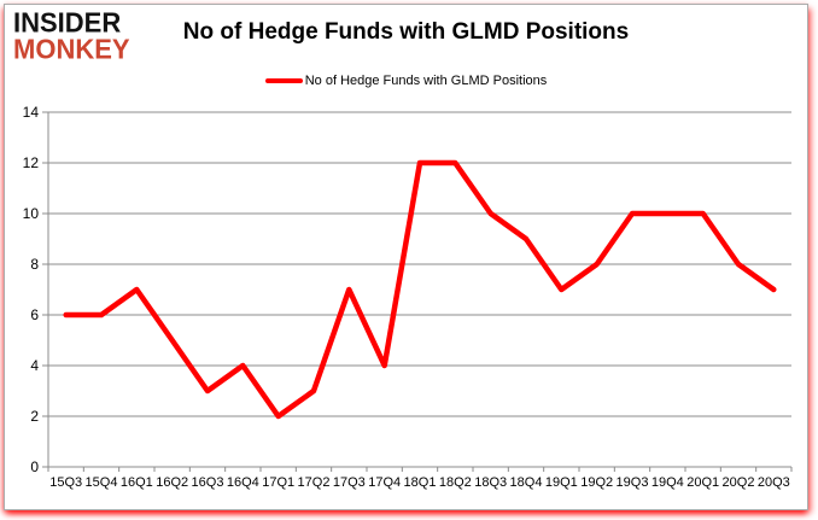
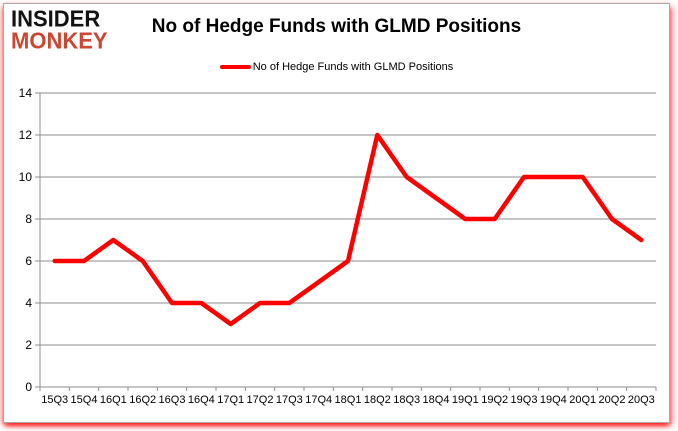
16Q2: 5 -> 6
16Q3: 3 -> 4
17Q1: 2 -> 3
17Q2: 3 -> 4
17Q3: 7 -> 4
17Q4: 4 -> 5
18Q1: 12 -> 6
19Q1: 7 -> 8
